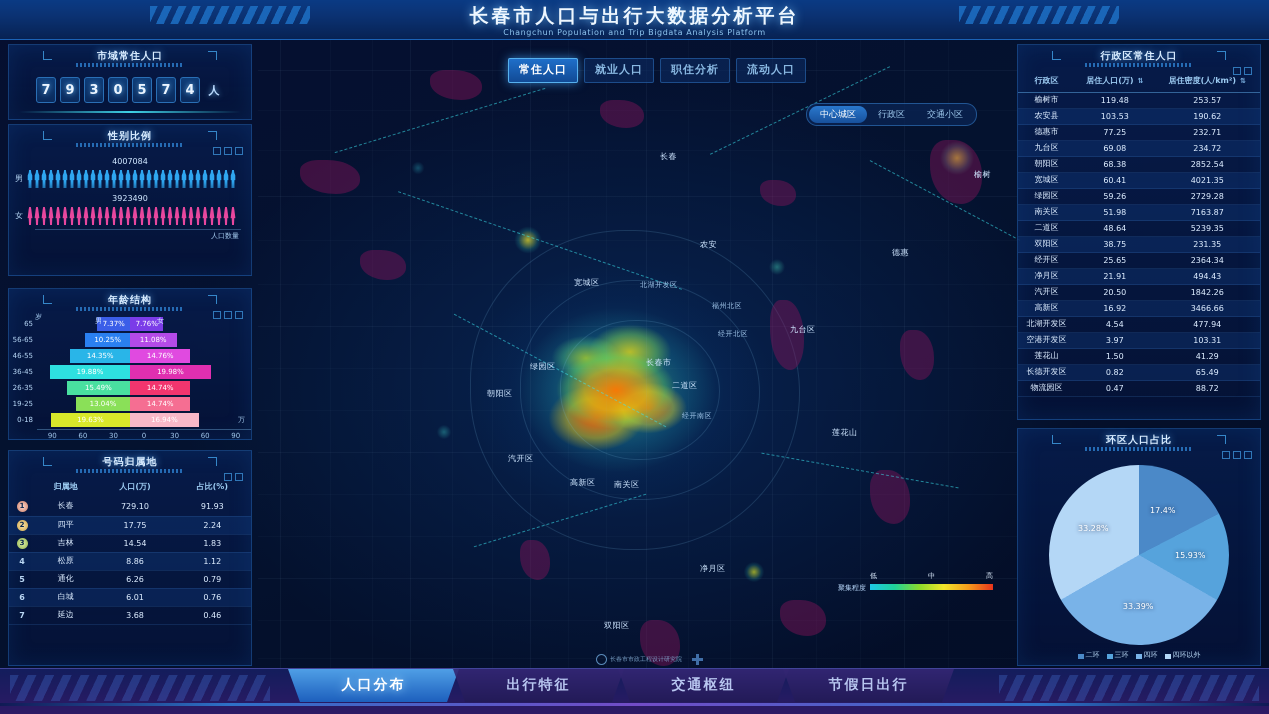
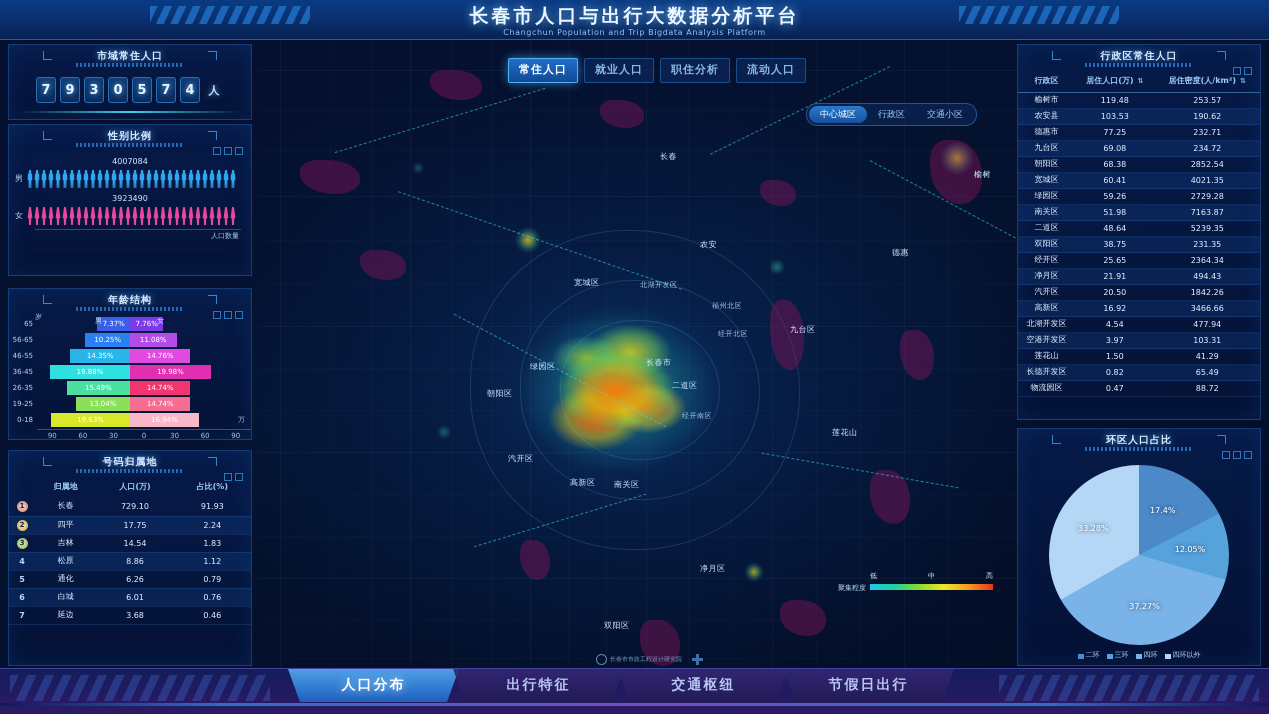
环区人口占比/三环: 15.93% -> 12.05%
环区人口占比/四环: 33.39% -> 37.27%
